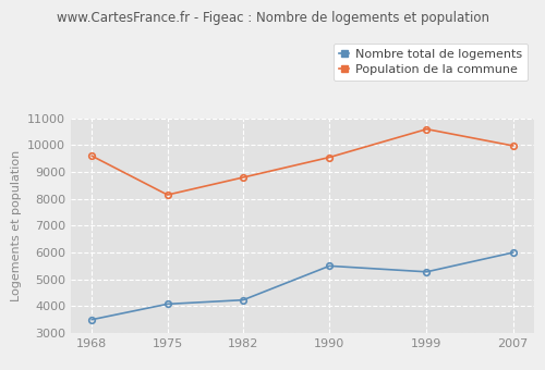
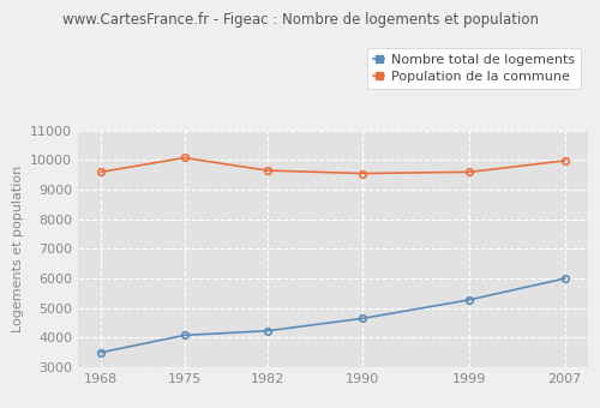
Population de la commune/1975: 8150 -> 10080
Population de la commune/1982: 8800 -> 9650
Nombre total de logements/1990: 5500 -> 4650
Population de la commune/1999: 10600 -> 9600
